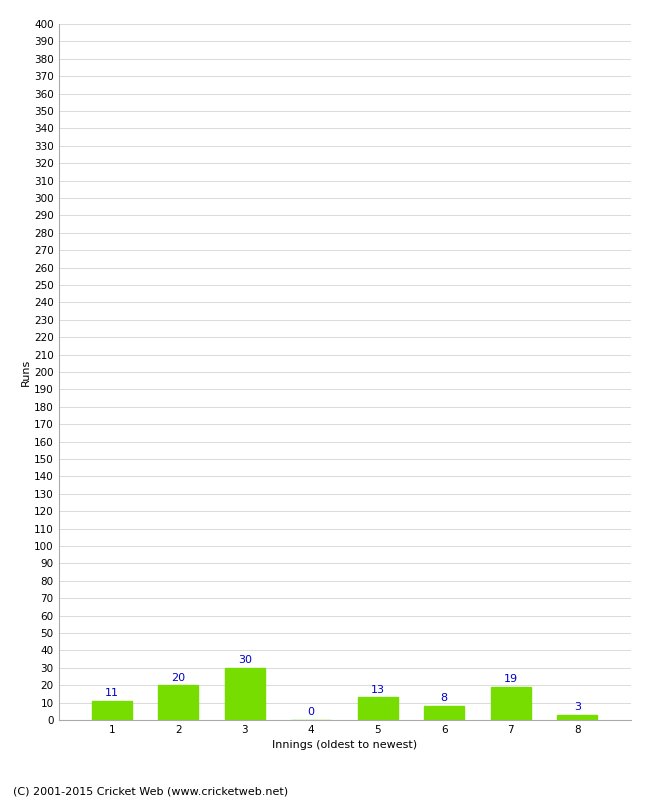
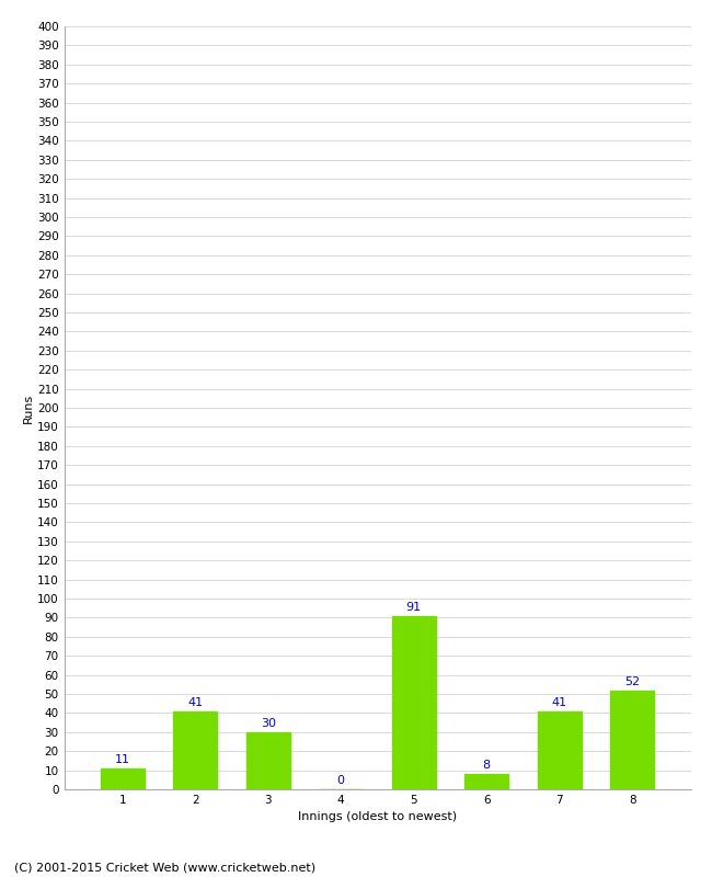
2: 20 -> 41
5: 13 -> 91
7: 19 -> 41
8: 3 -> 52
